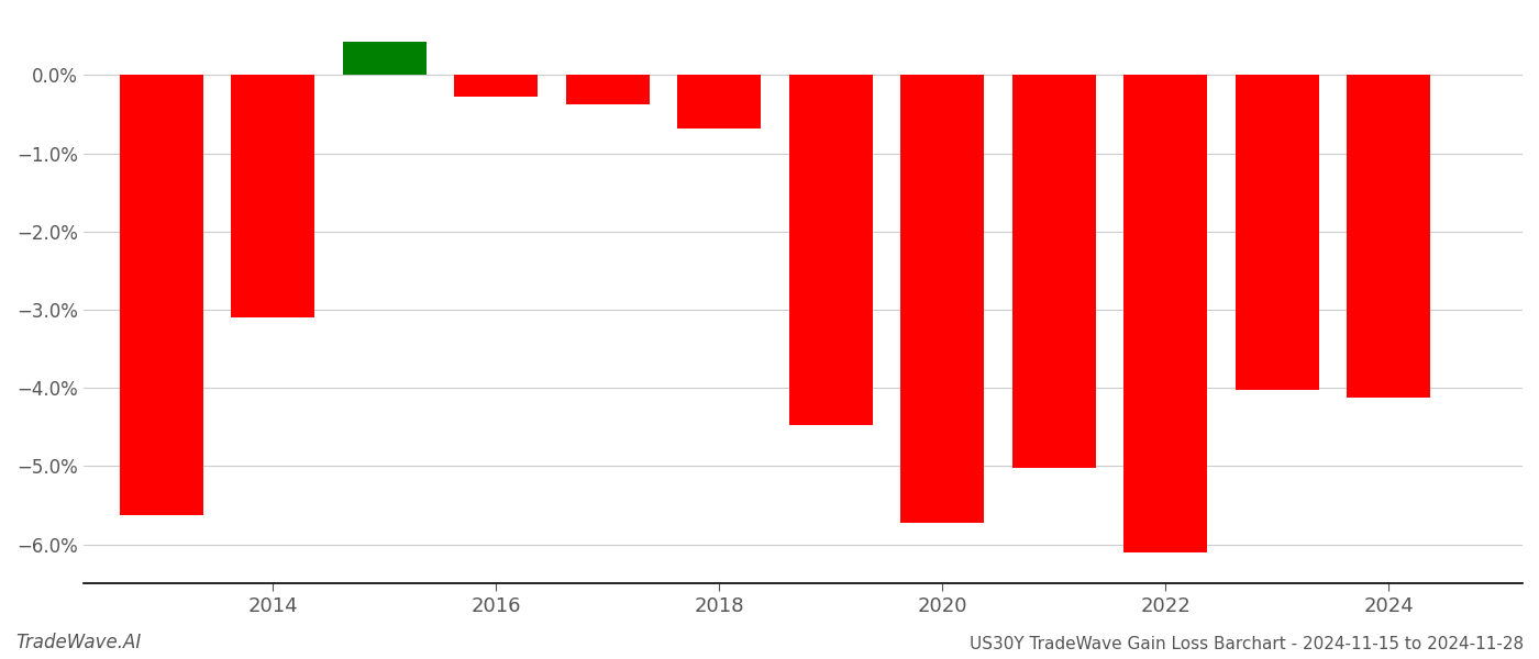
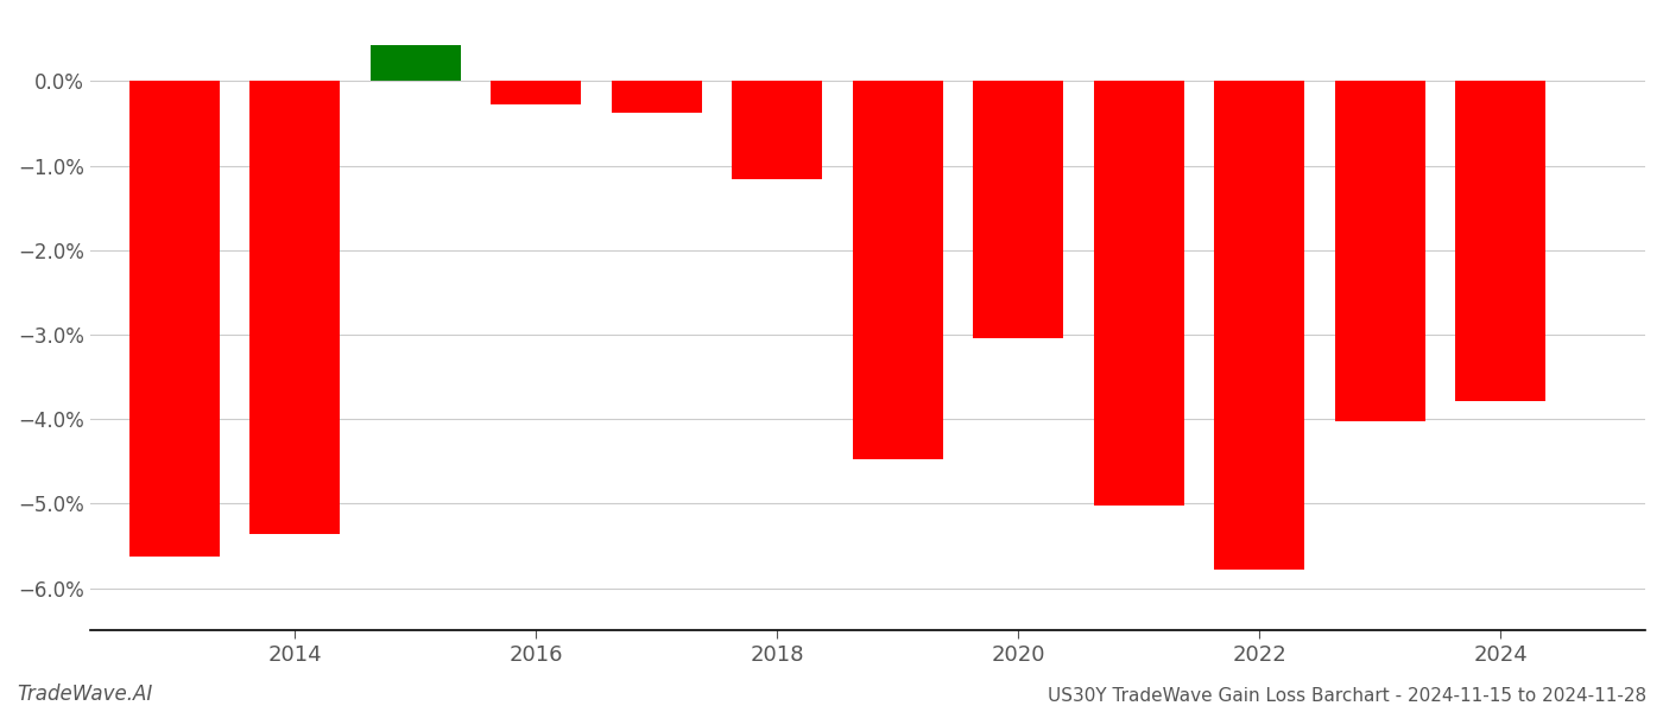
2014: -3.10% -> -5.36%
2018: -0.68% -> -1.16%
2020: -5.72% -> -3.04%
2022: -6.10% -> -5.78%
2024: -4.12% -> -3.78%
